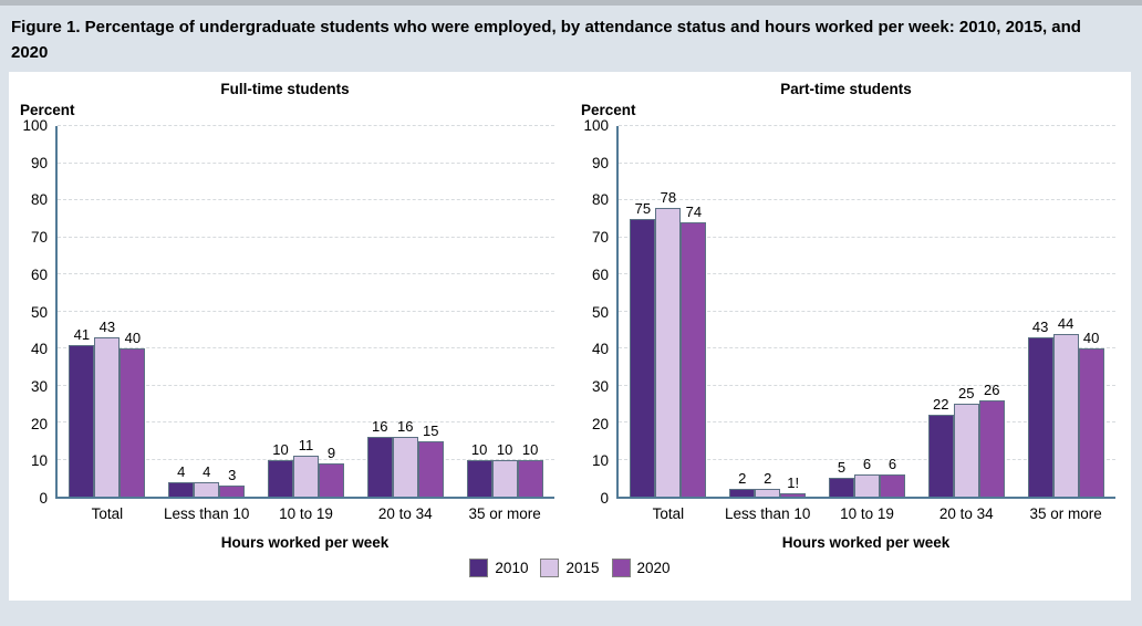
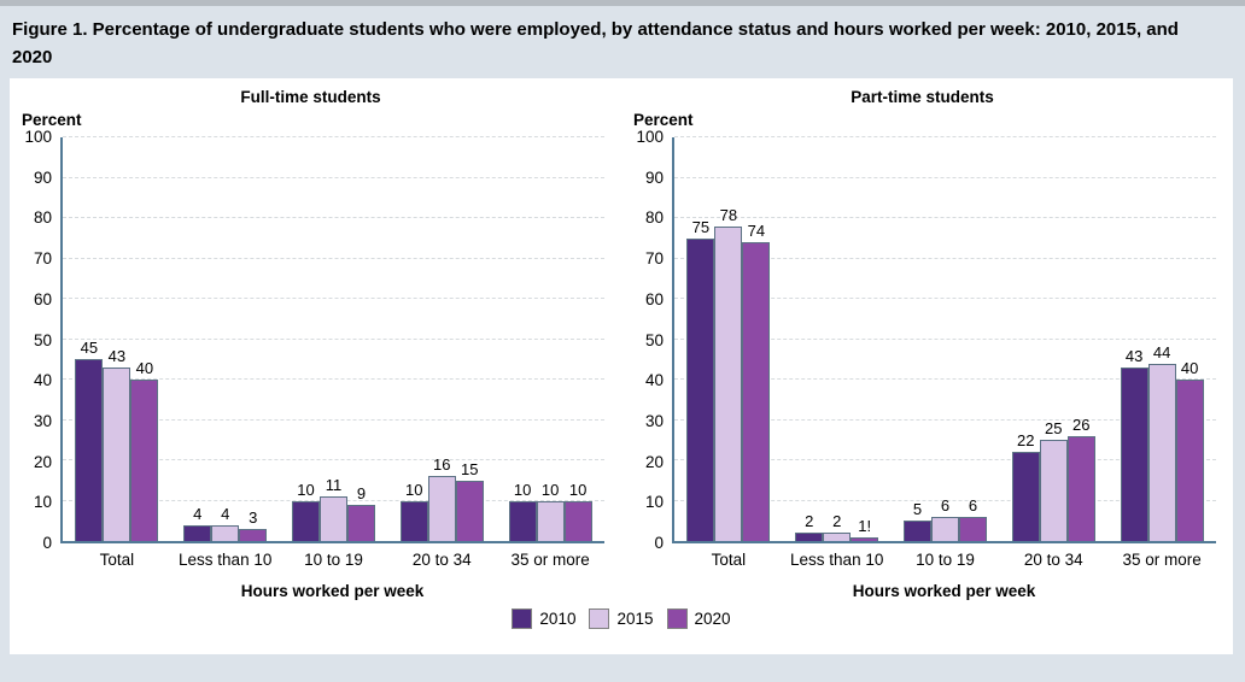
Full-time students/2010/Total: 41 -> 45
Full-time students/2010/20 to 34: 16 -> 10
